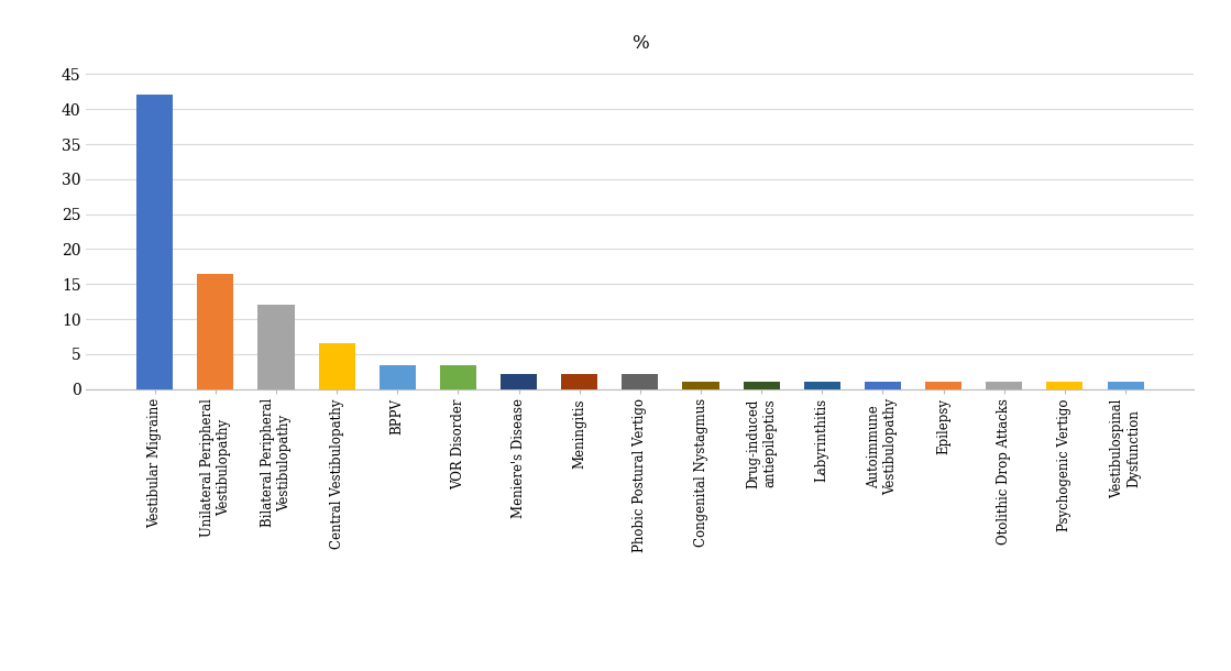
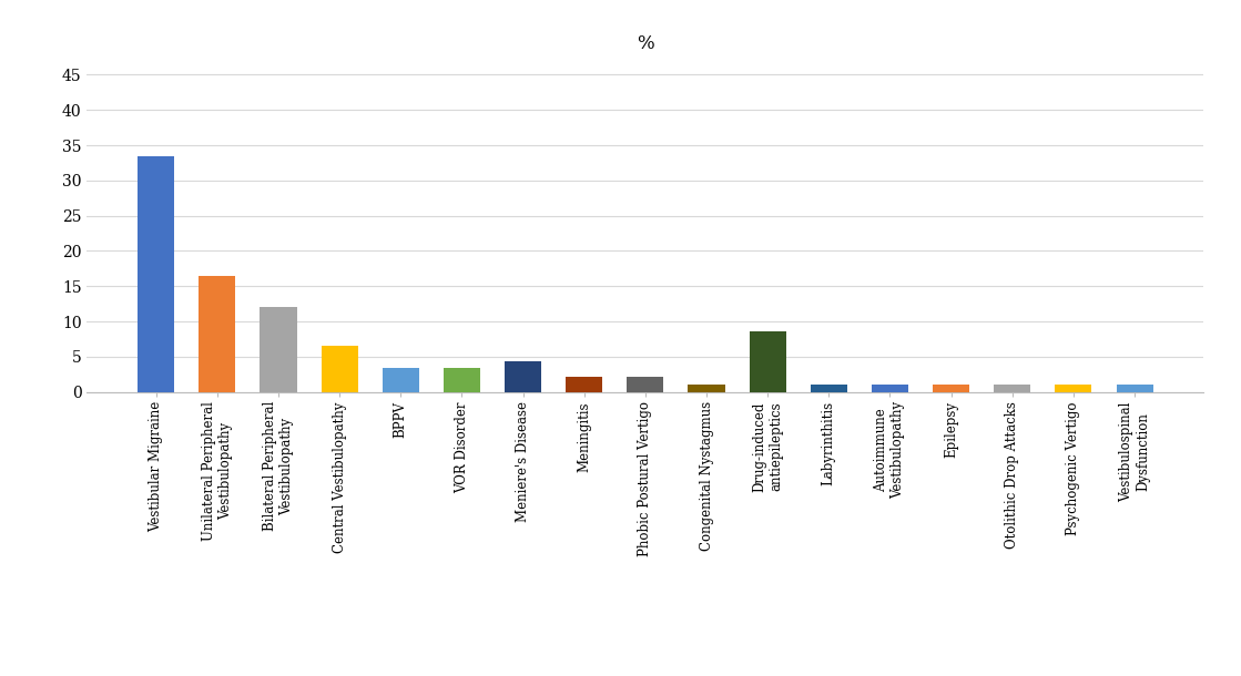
Vestibular Migraine: 42.0 -> 33.4
Meniere's Disease: 2.2 -> 4.4
Drug-induced antiepileptics: 1.1 -> 8.6
